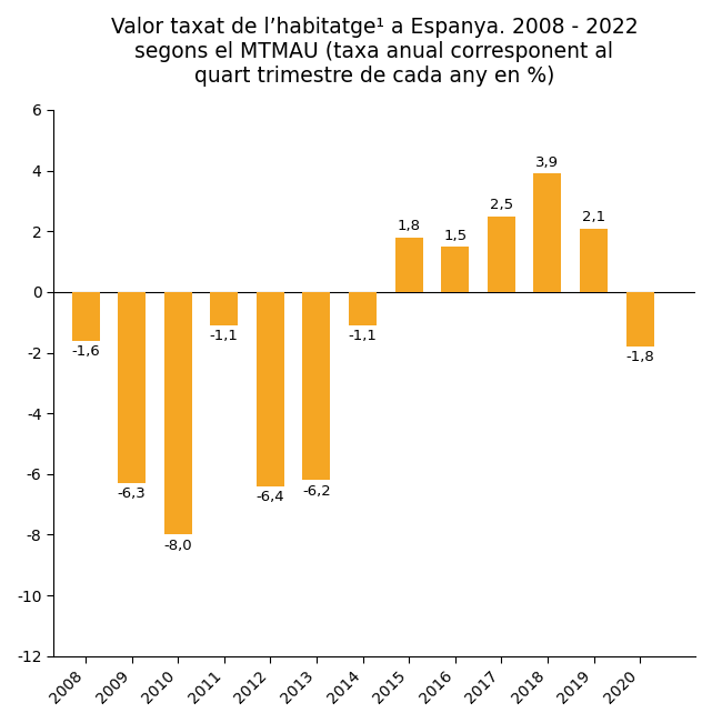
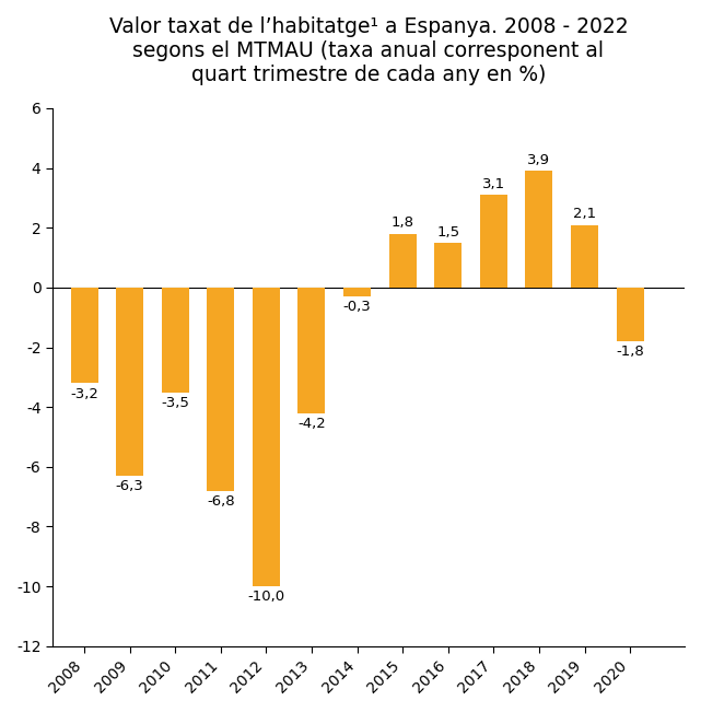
2008: -1,6 -> -3,2
2010: -8,0 -> -3,5
2011: -1,1 -> -6,8
2012: -6,4 -> -10,0
2013: -6,2 -> -4,2
2014: -1,1 -> -0,3
2017: 2,5 -> 3,1
